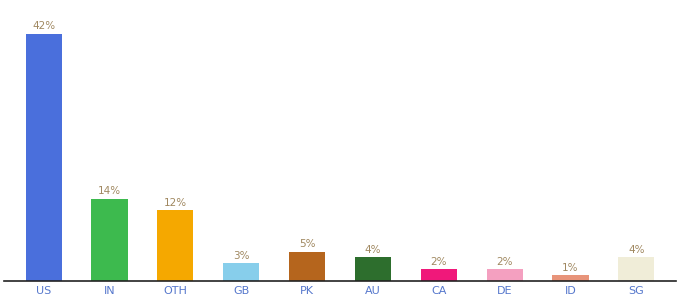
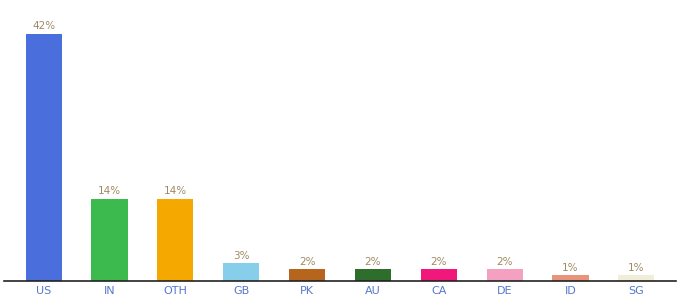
OTH: 12% -> 14%
PK: 5% -> 2%
AU: 4% -> 2%
SG: 4% -> 1%
